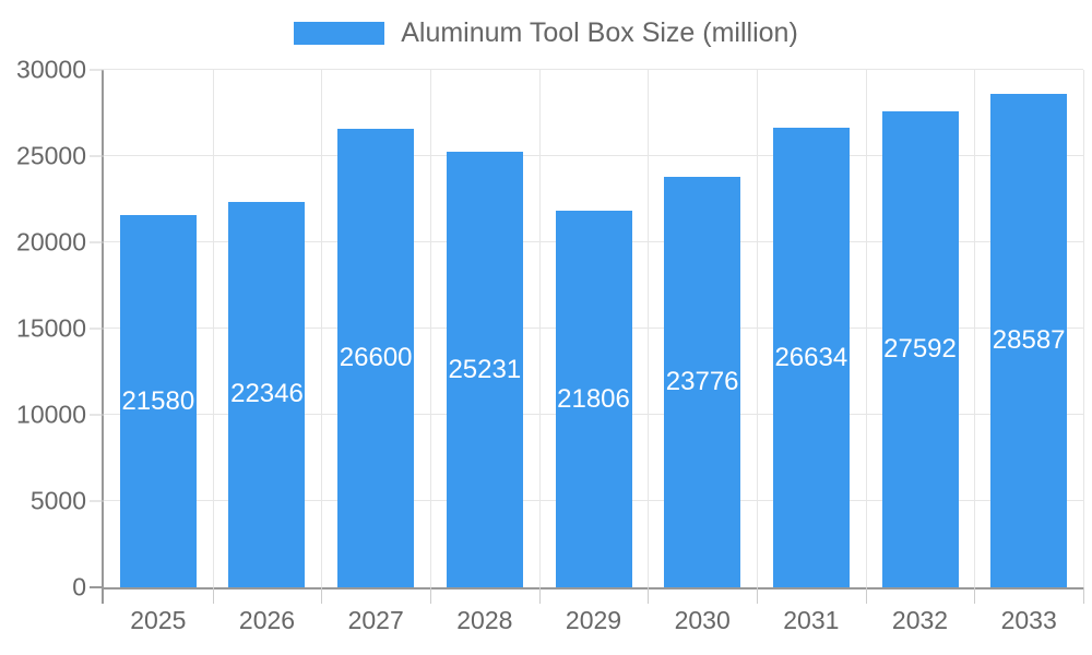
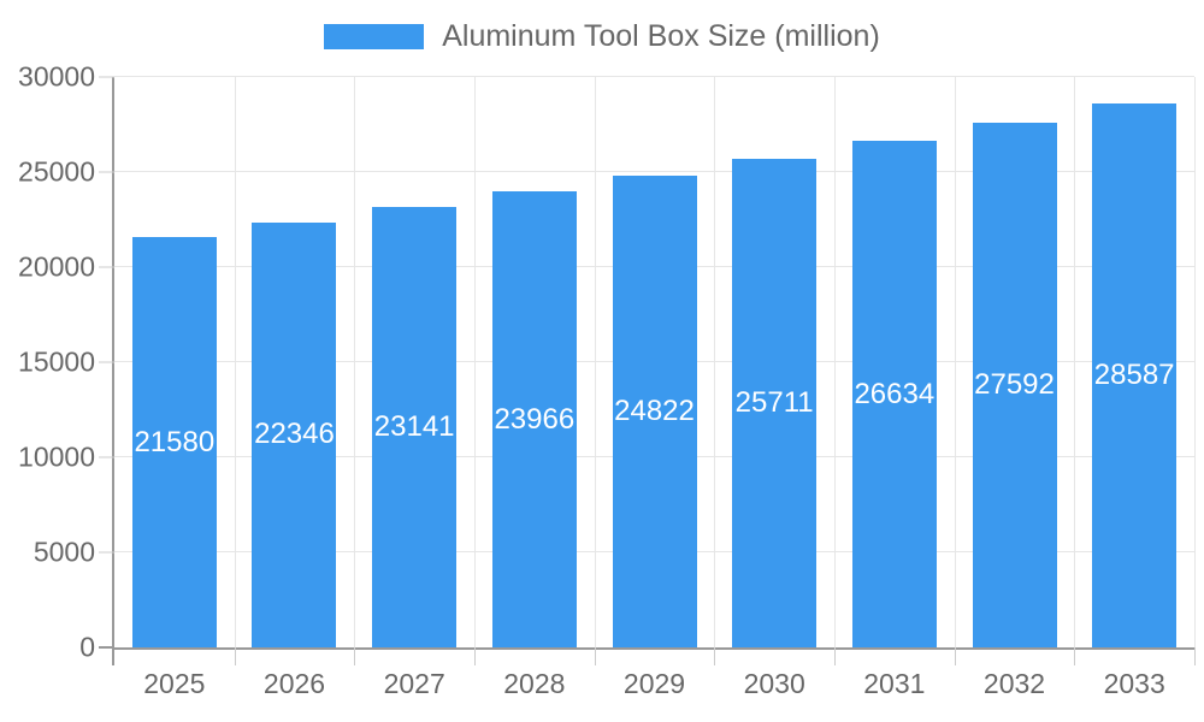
2027: 26600 -> 23141
2028: 25231 -> 23966
2029: 21806 -> 24822
2030: 23776 -> 25711
